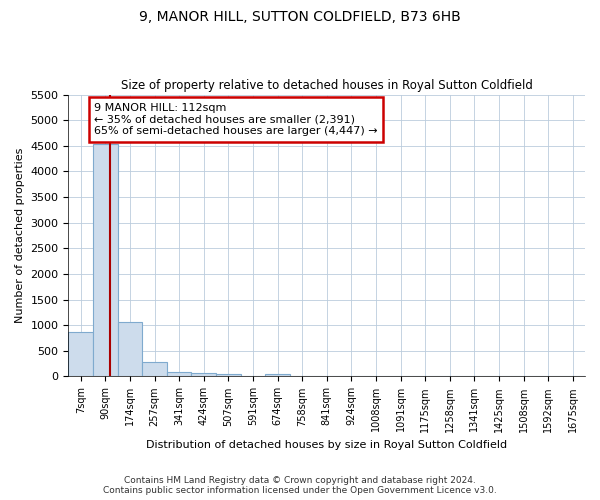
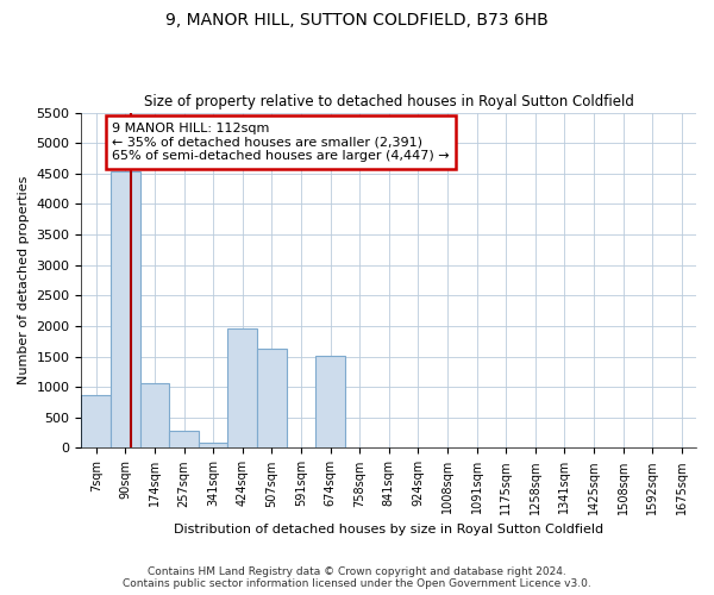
424sqm: 80 -> 1960
507sqm: 60 -> 1620
674sqm: 60 -> 1520
